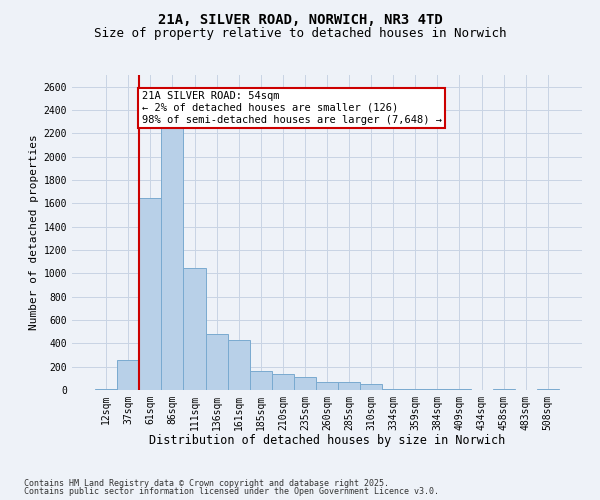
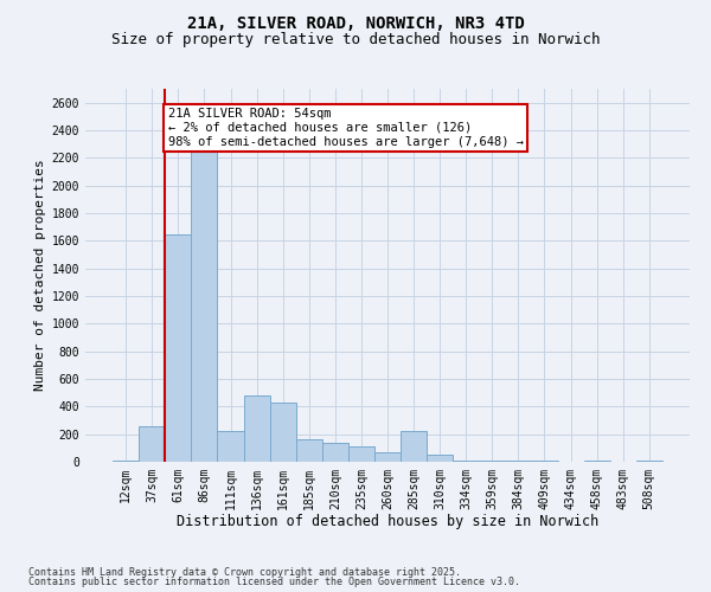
111sqm: 1050 -> 220
285sqm: 60 -> 220
